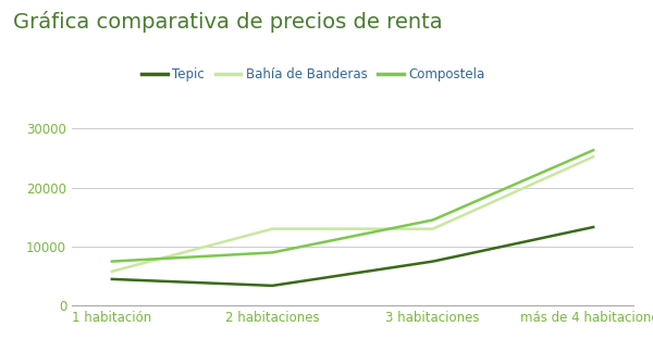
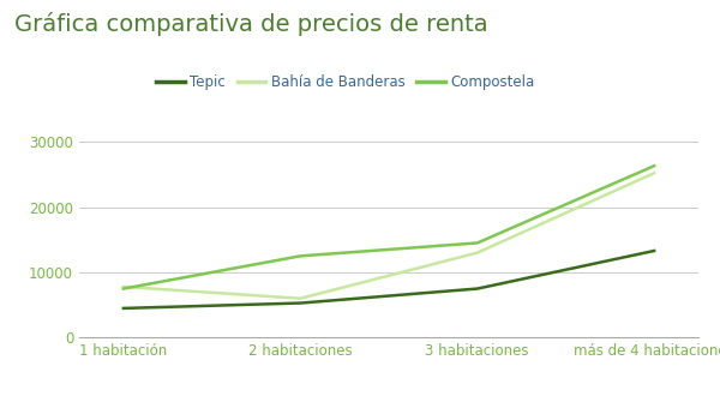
Bahía de Banderas/1 habitación: 5800 -> 7800
Tepic/2 habitaciones: 3400 -> 5300
Bahía de Banderas/2 habitaciones: 13000 -> 6000
Compostela/2 habitaciones: 9000 -> 12500
